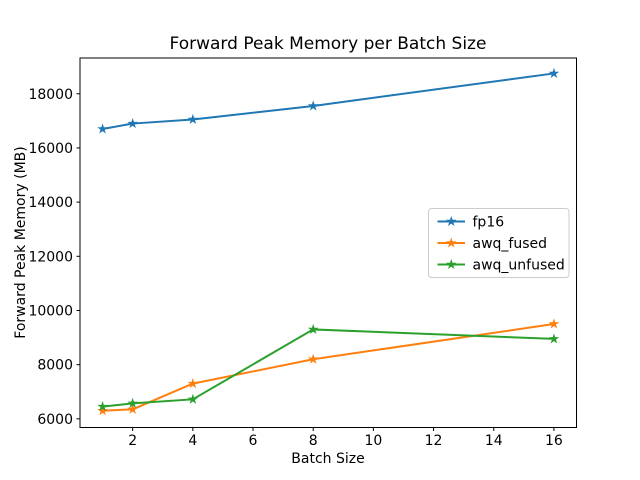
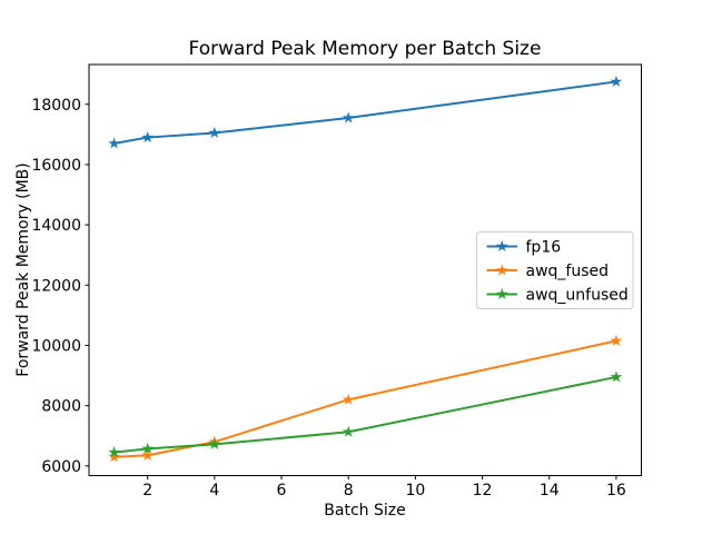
awq_fused/4: 7300 -> 6800
awq_unfused/8: 9300 -> 7100
awq_fused/16: 9500 -> 10200
